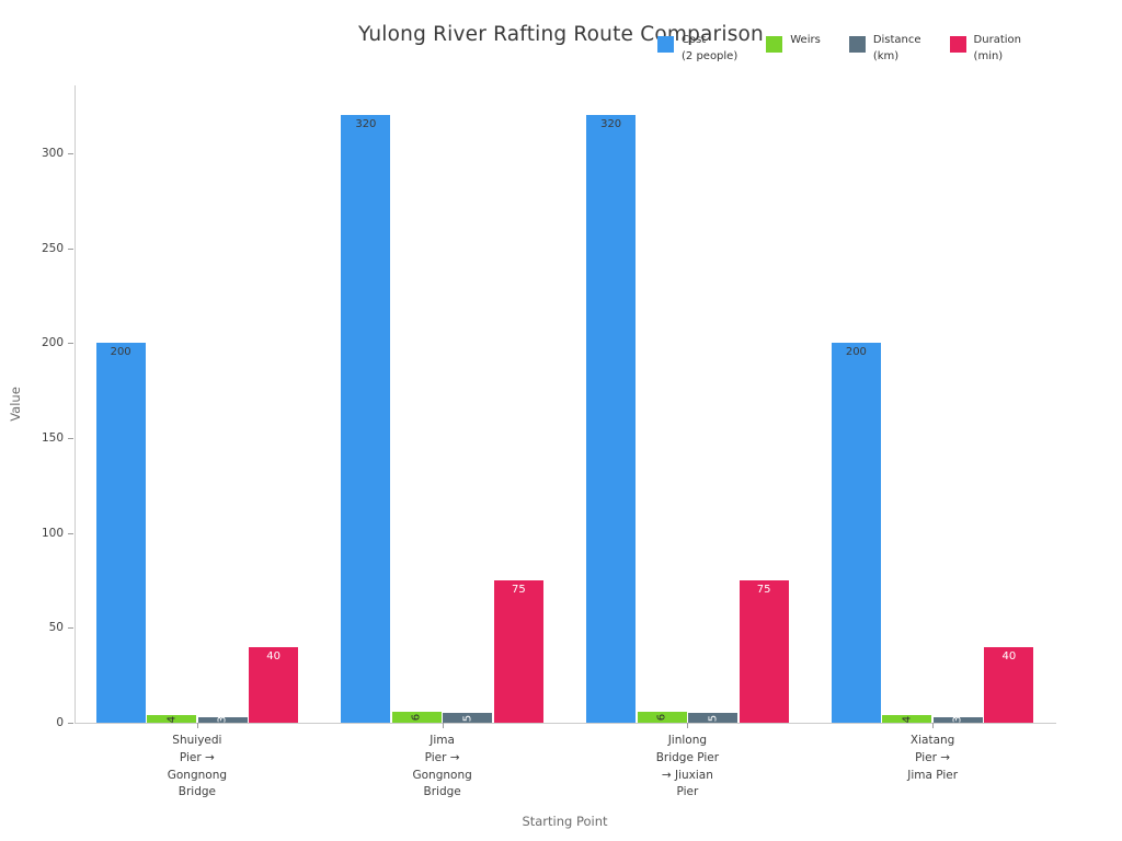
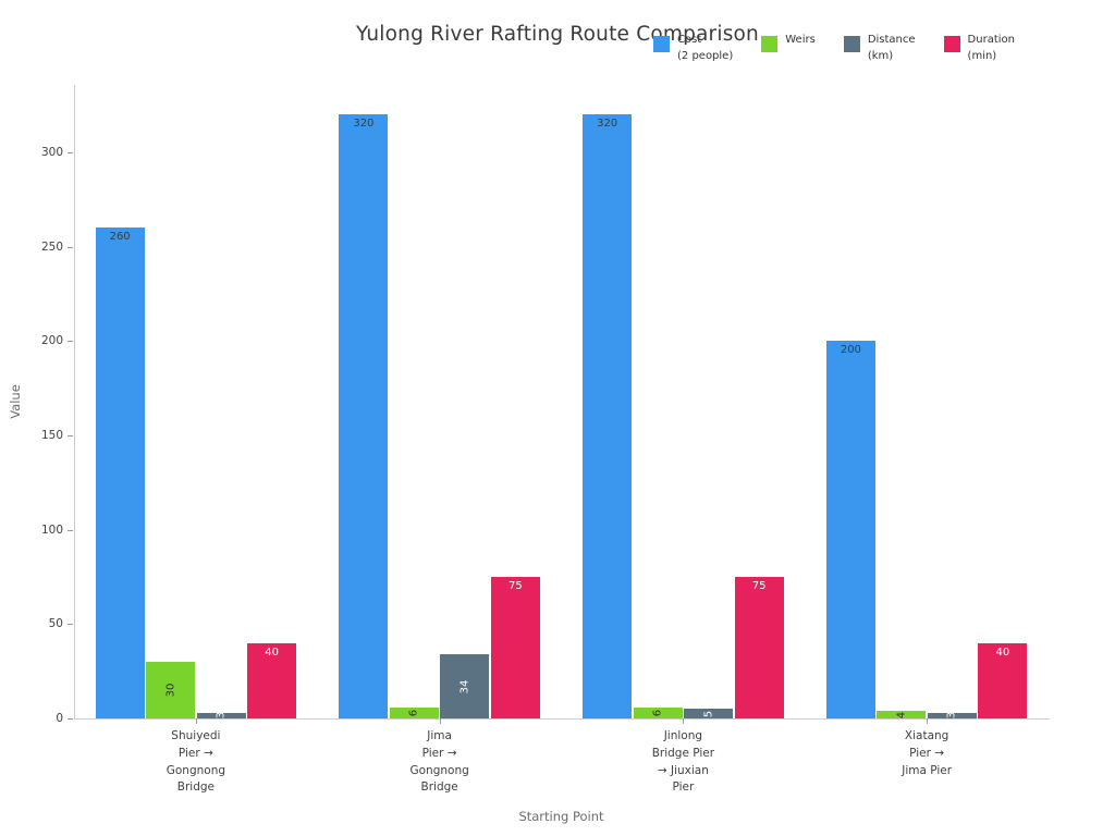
Cost (2 people)/Shuiyedi Pier → Gongnong Bridge: 200 -> 260
Weirs/Shuiyedi Pier → Gongnong Bridge: 4 -> 30
Distance (km)/Jima Pier → Gongnong Bridge: 5 -> 34
